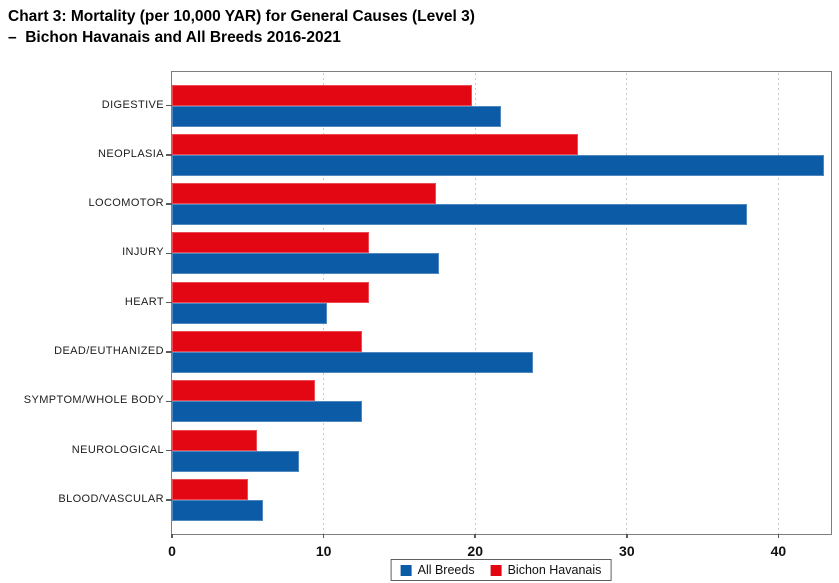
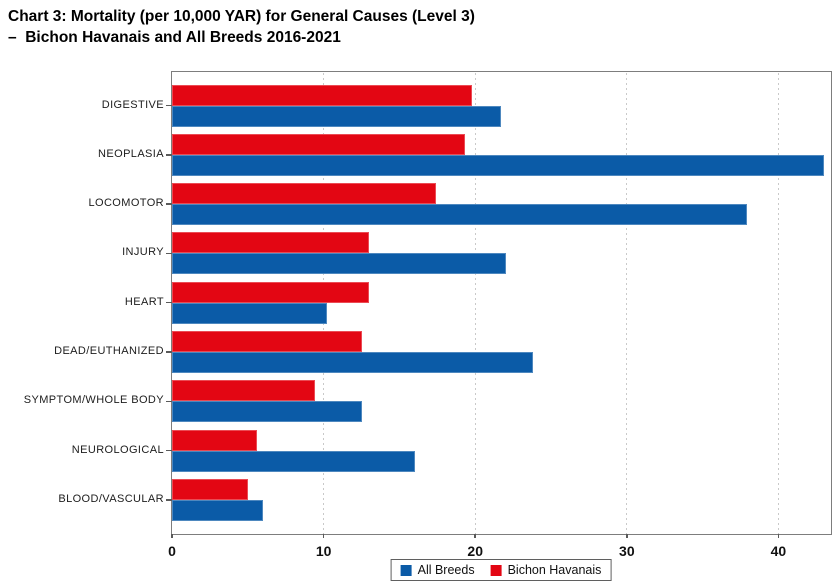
Bichon Havanais/NEOPLASIA: 26.8 -> 19.3
All Breeds/INJURY: 17.6 -> 22.0
All Breeds/NEUROLOGICAL: 8.4 -> 16.0
